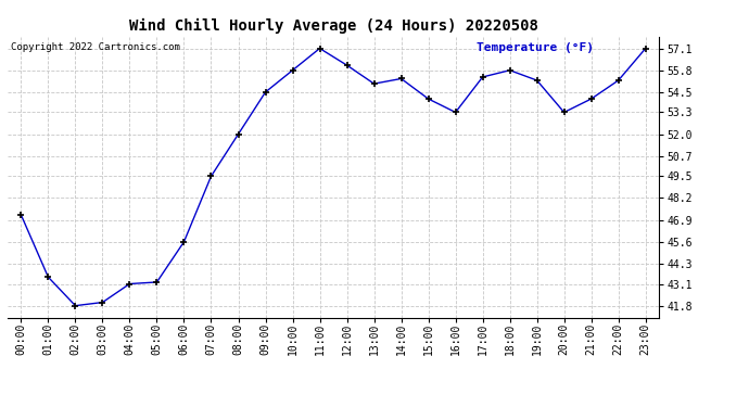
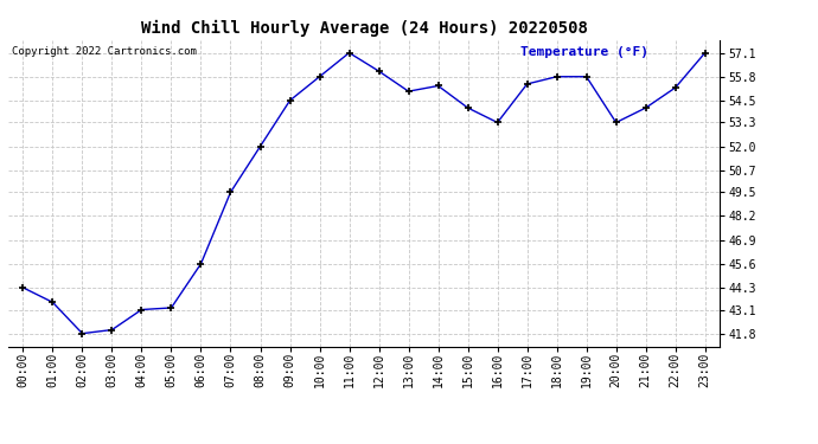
00:00: 47.2 -> 44.3
19:00: 55.2 -> 55.8
